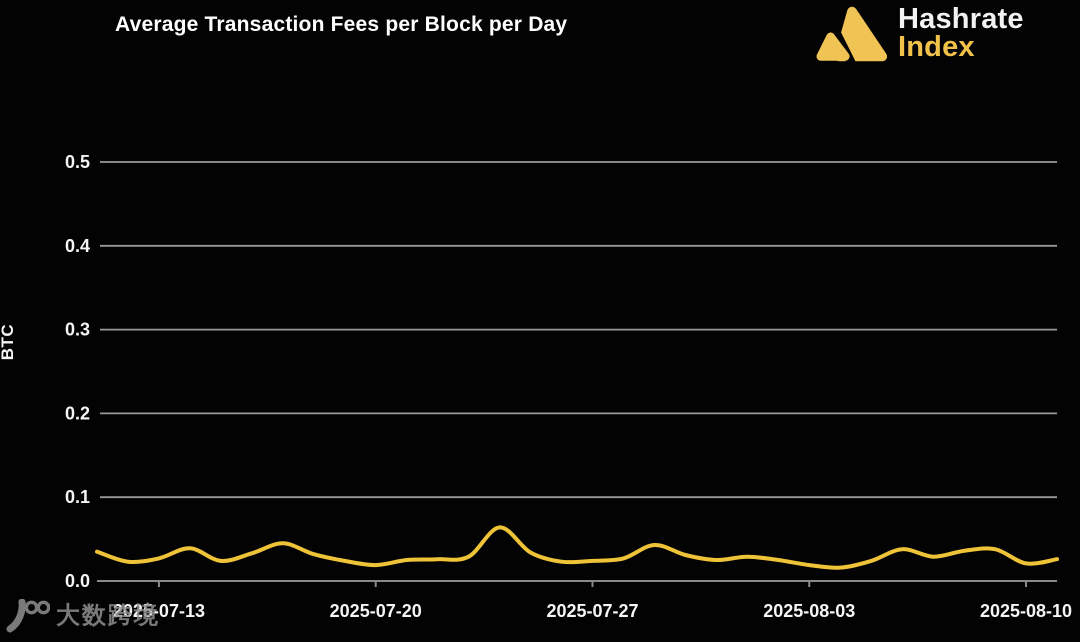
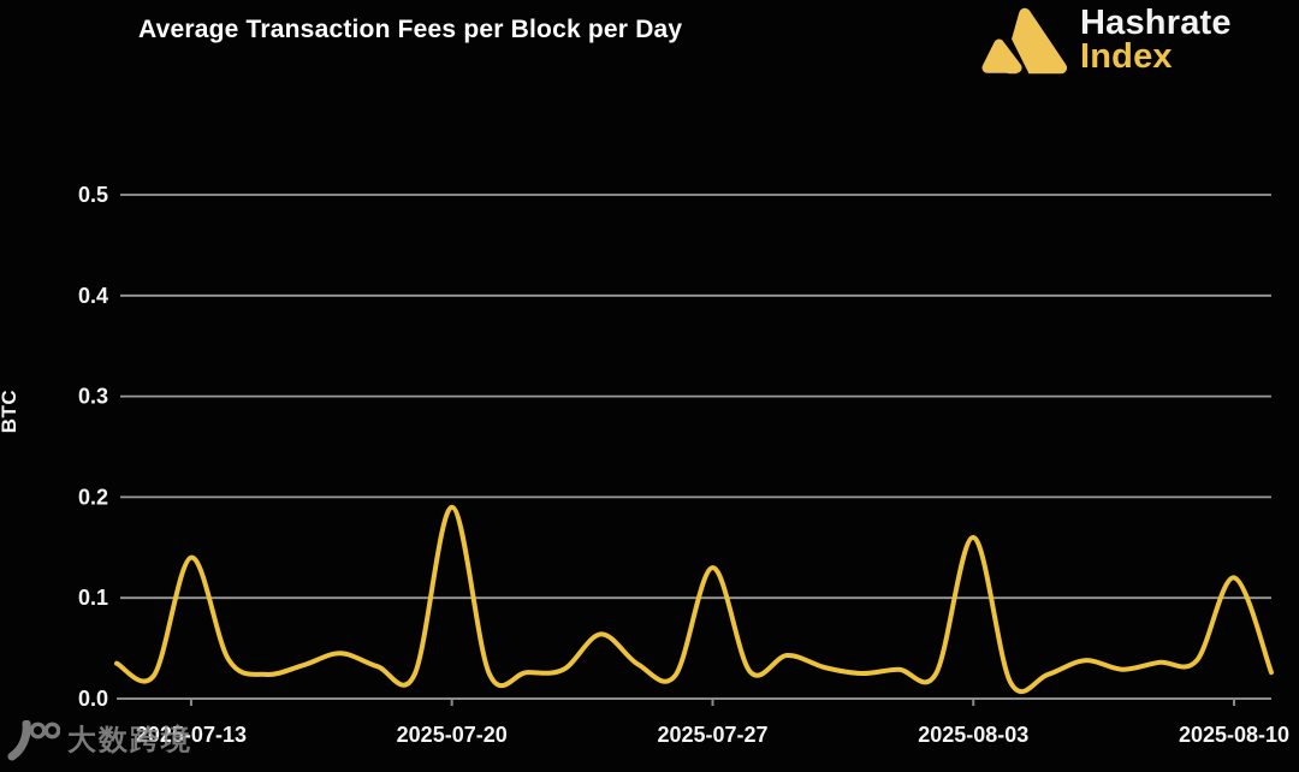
2025-07-13: 0.03 -> 0.14
2025-07-20: 0.02 -> 0.19
2025-07-27: 0.02 -> 0.13
2025-08-03: 0.02 -> 0.16
2025-08-10: 0.02 -> 0.12
